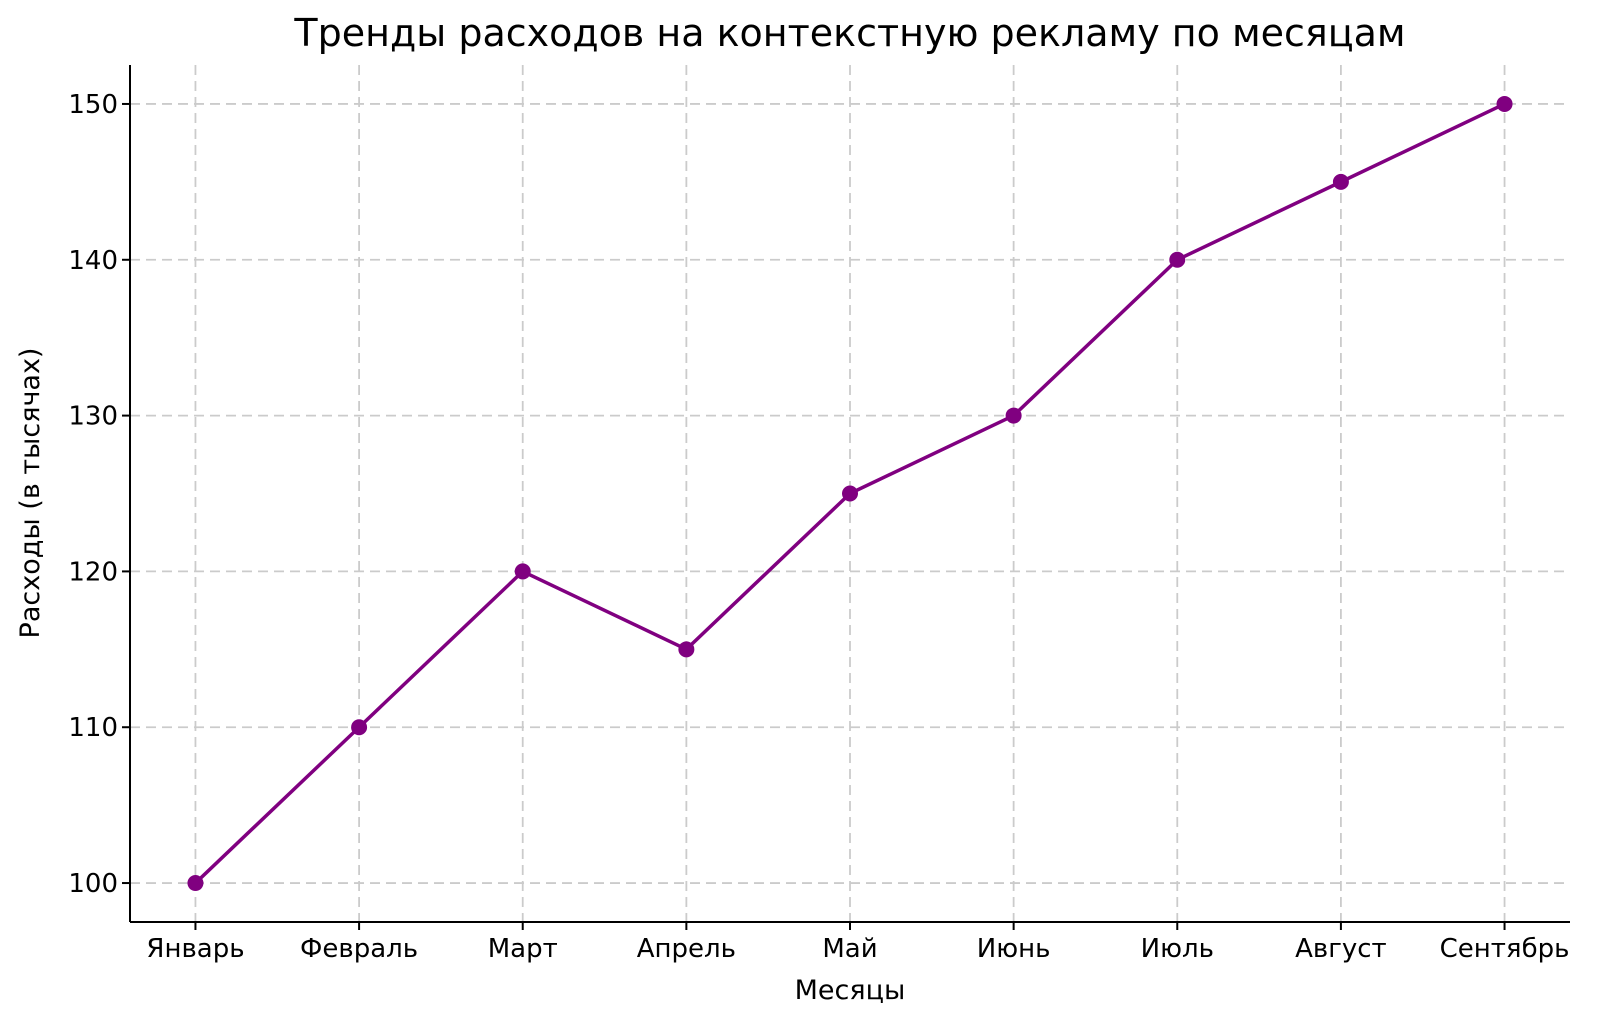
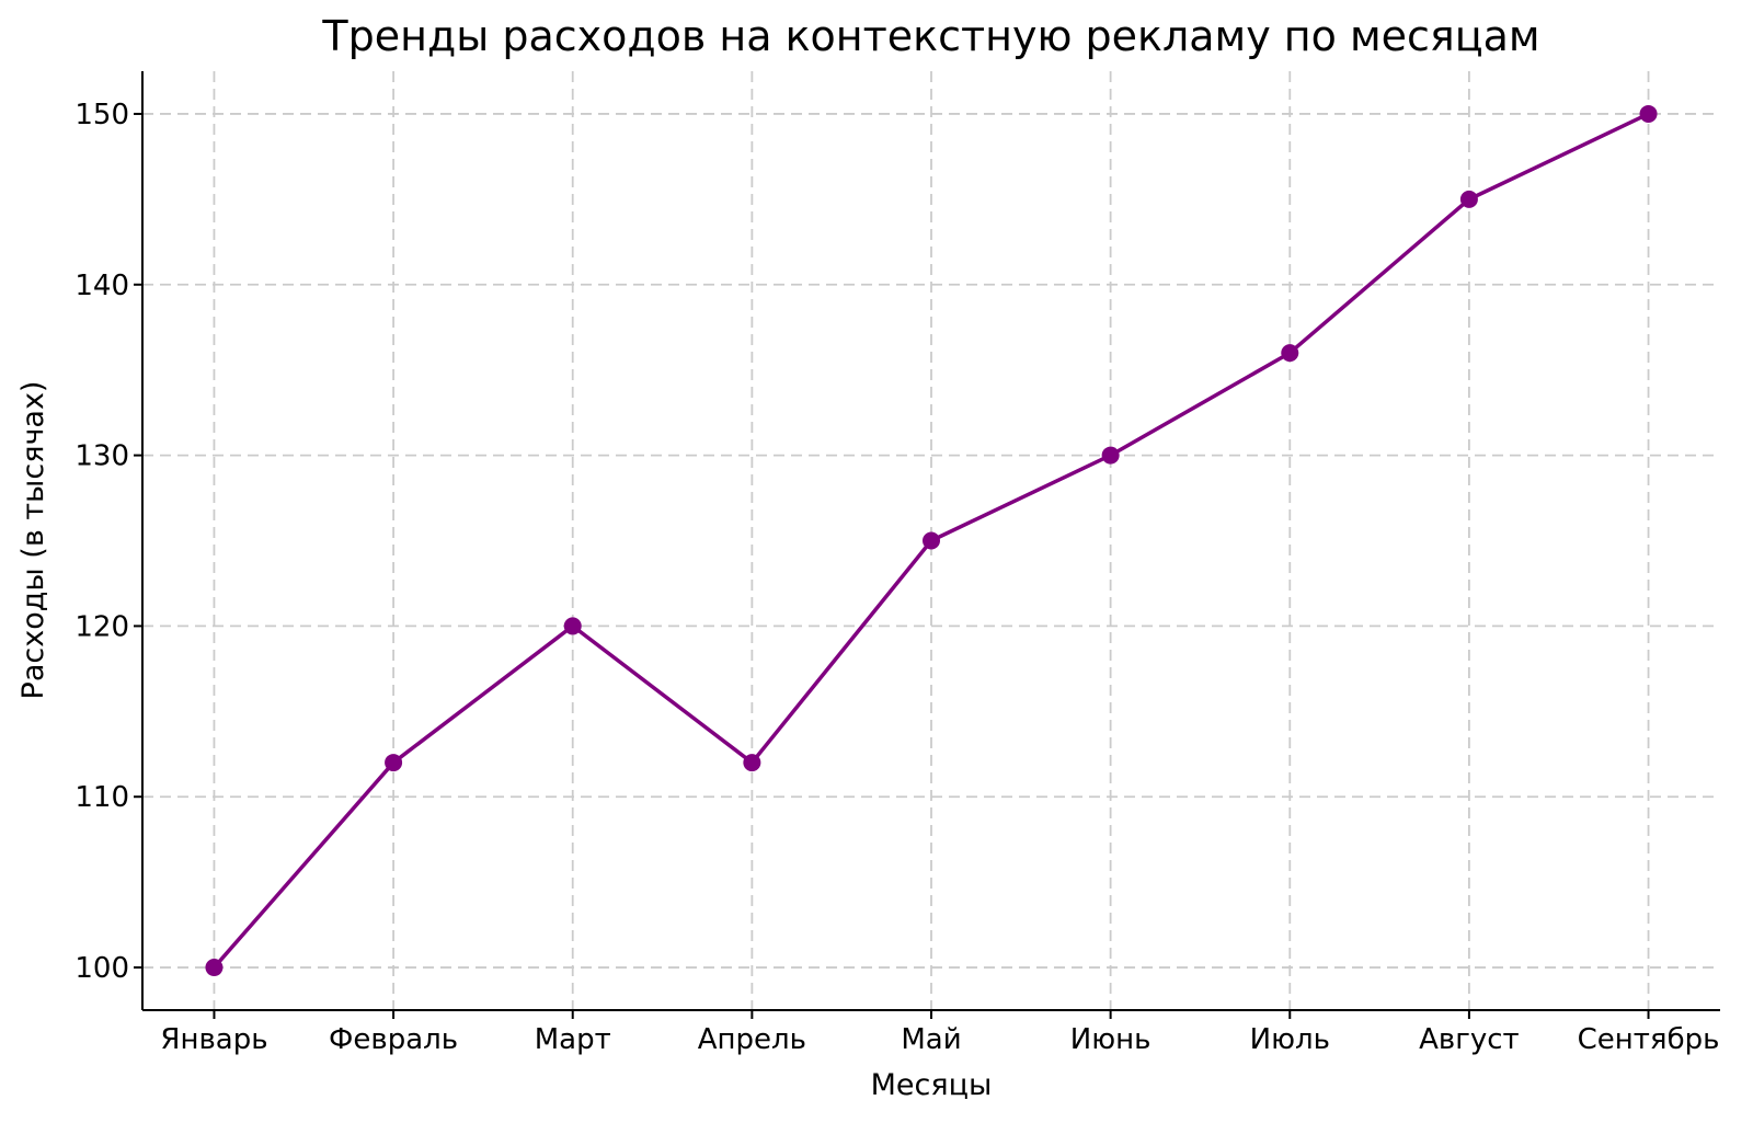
Февраль: 110 -> 112
Апрель: 115 -> 112
Июль: 140 -> 136
